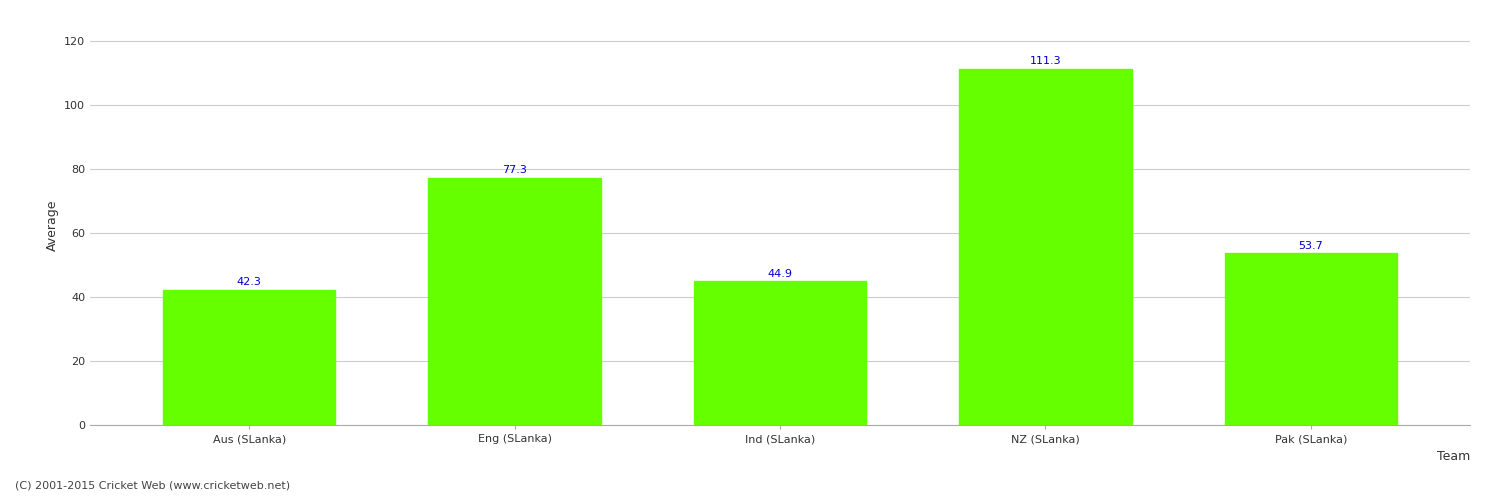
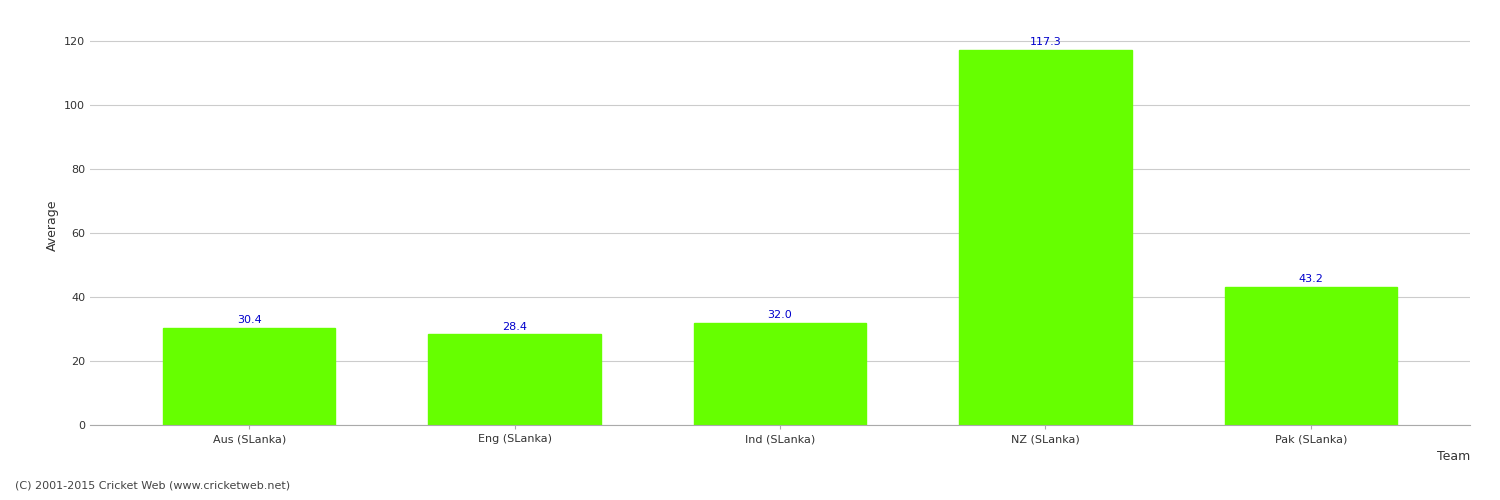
Aus (SLanka): 42.3 -> 30.4
Eng (SLanka): 77.3 -> 28.4
Ind (SLanka): 44.9 -> 32.0
NZ (SLanka): 111.3 -> 117.3
Pak (SLanka): 53.7 -> 43.2
